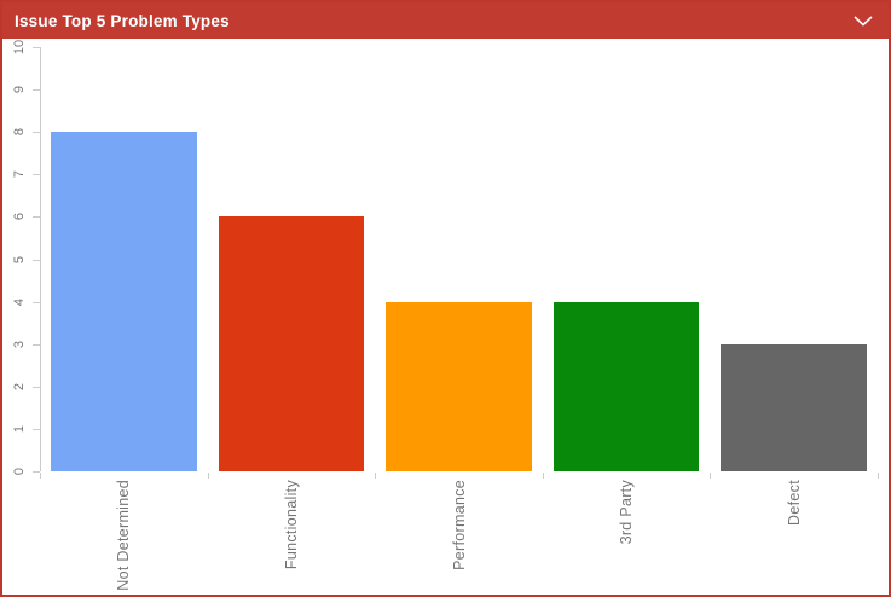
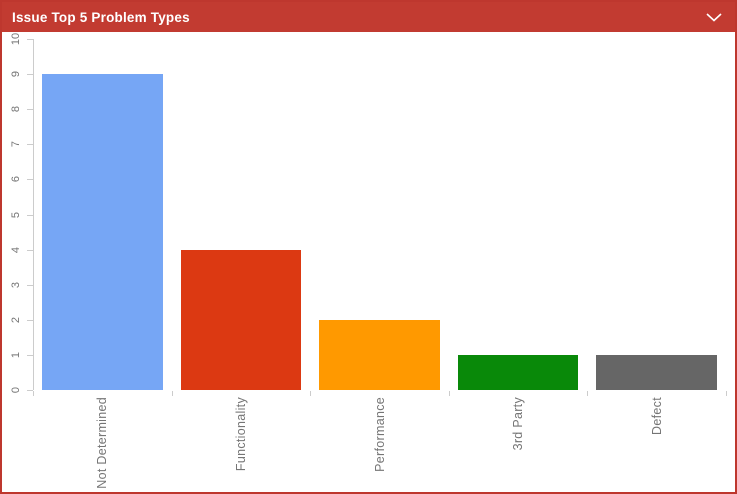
Not Determined: 8 -> 9
Functionality: 6 -> 4
Performance: 4 -> 2
3rd Party: 4 -> 1
Defect: 3 -> 1
